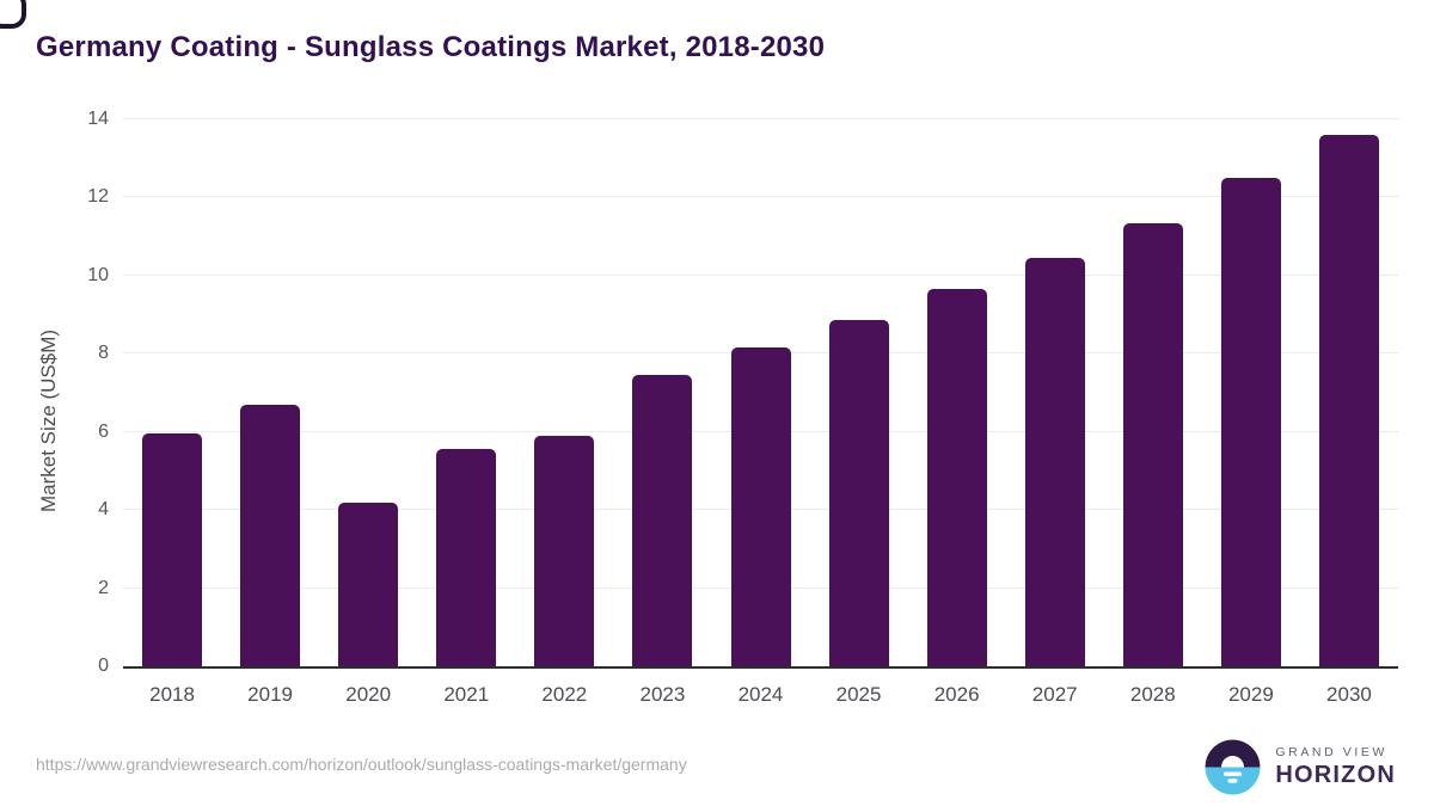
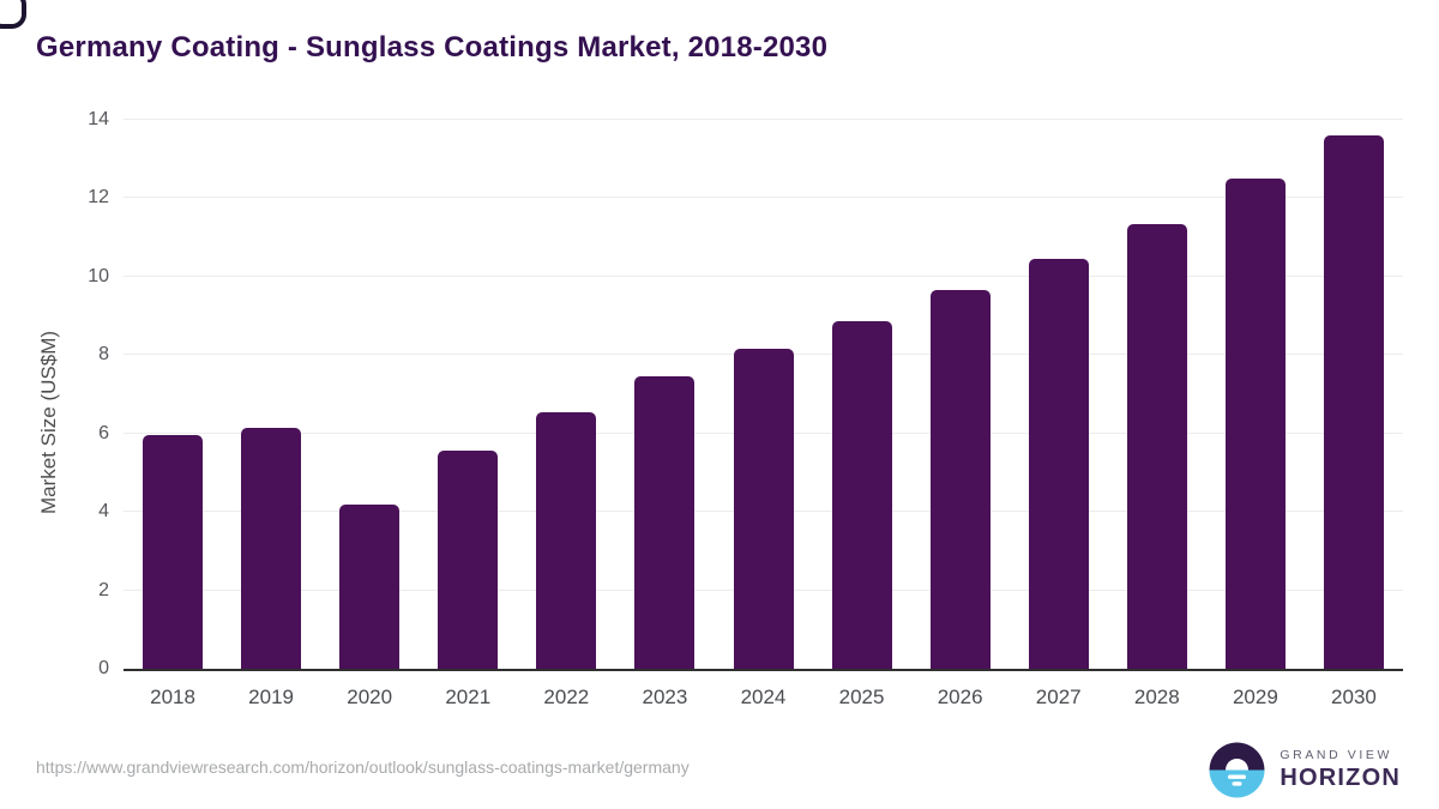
2019: 6.7 -> 6.2
2022: 5.9 -> 6.5
